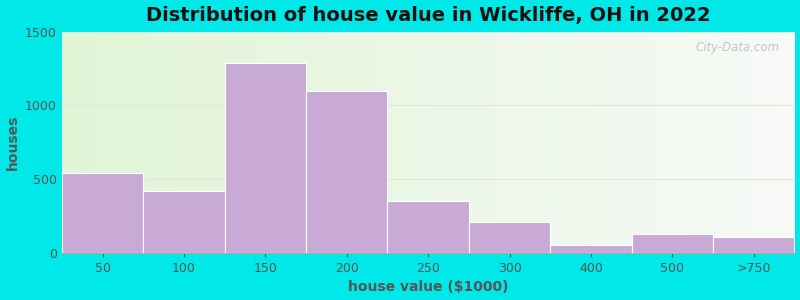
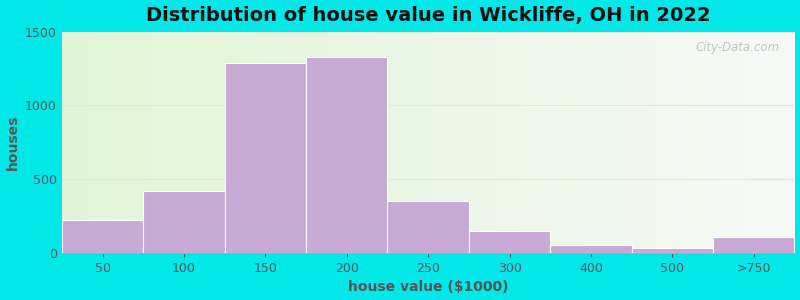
50: 540 -> 220
200: 1100 -> 1330
300: 210 -> 140
500: 130 -> 30
